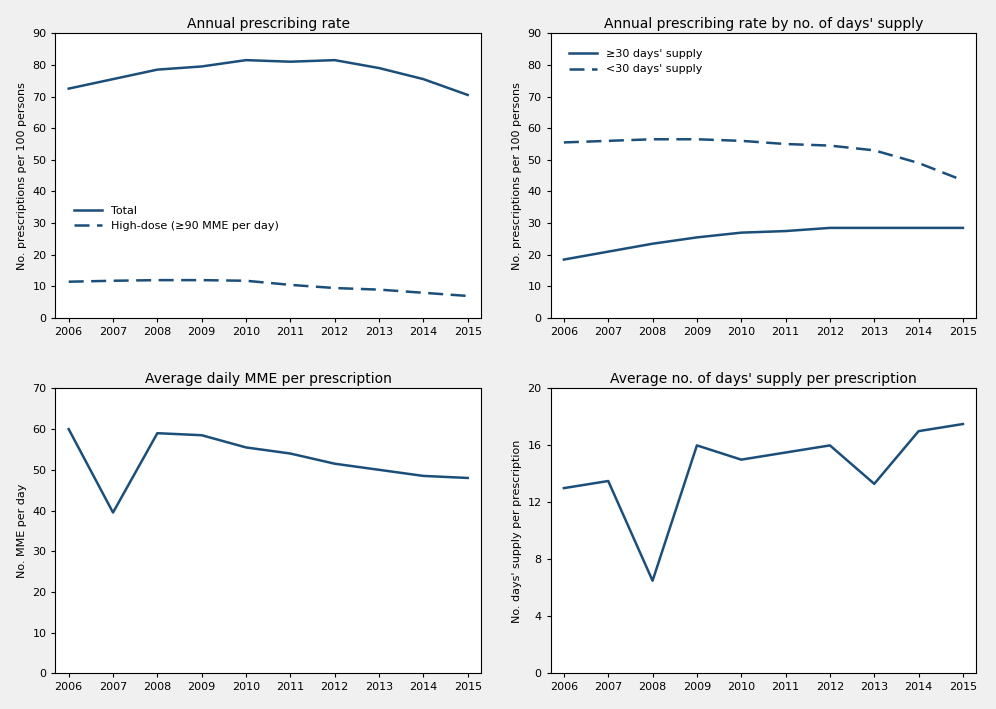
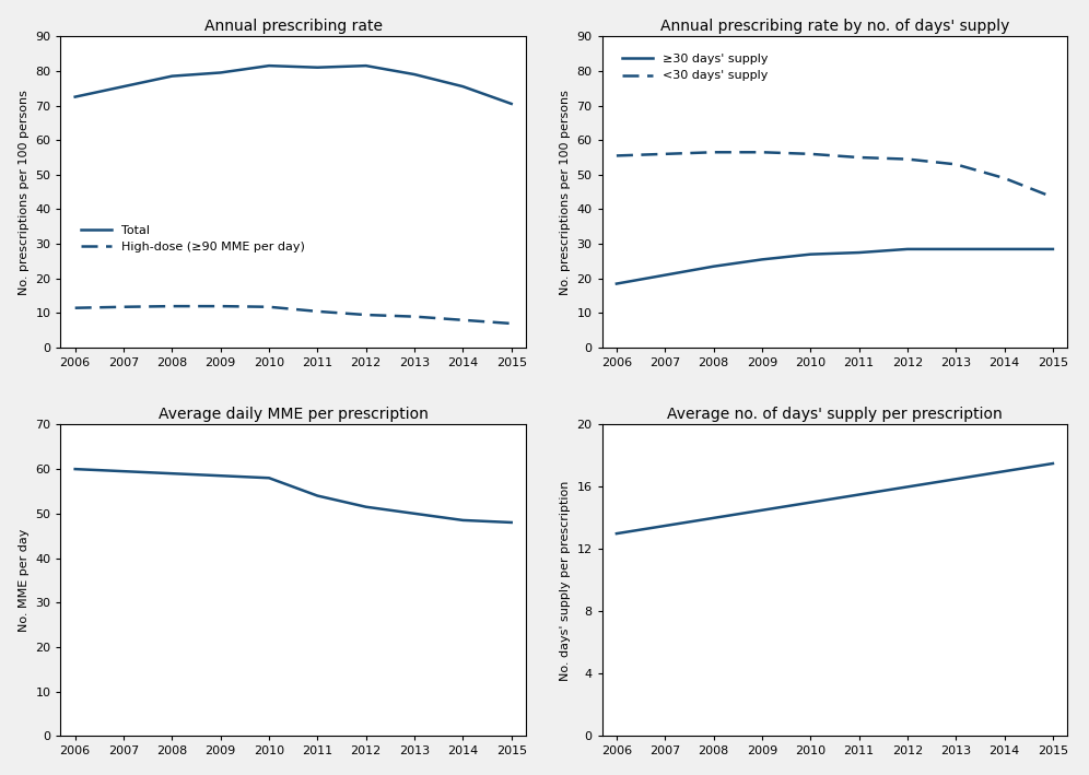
Average daily MME per prescription/2007: 39.5 -> 59.5
Average daily MME per prescription/2010: 55.5 -> 58.0
Average no. of days' supply per prescription/2008: 6.5 -> 14.0
Average no. of days' supply per prescription/2009: 16.0 -> 14.5
Average no. of days' supply per prescription/2013: 13.3 -> 16.5
